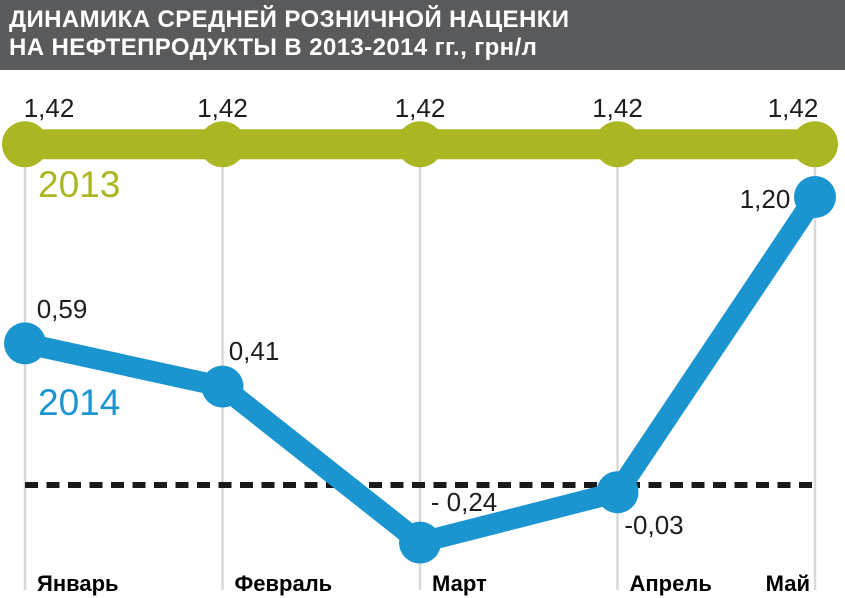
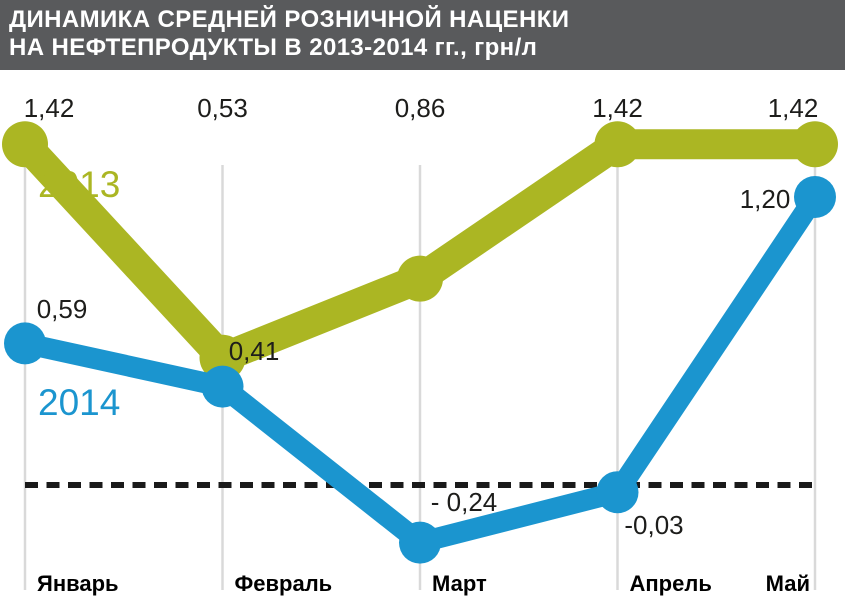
2013/Февраль: 1,42 -> 0,53
2013/Март: 1,42 -> 0,86
